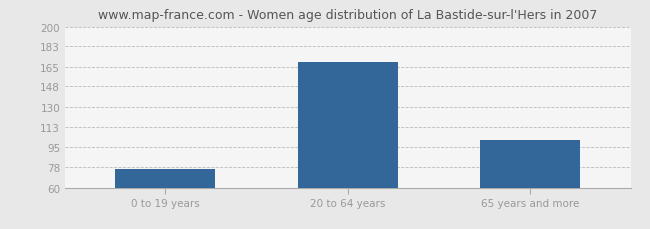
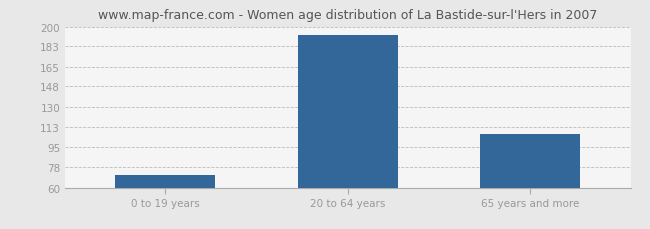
0 to 19 years: 76 -> 71
20 to 64 years: 169 -> 193
65 years and more: 101 -> 107
